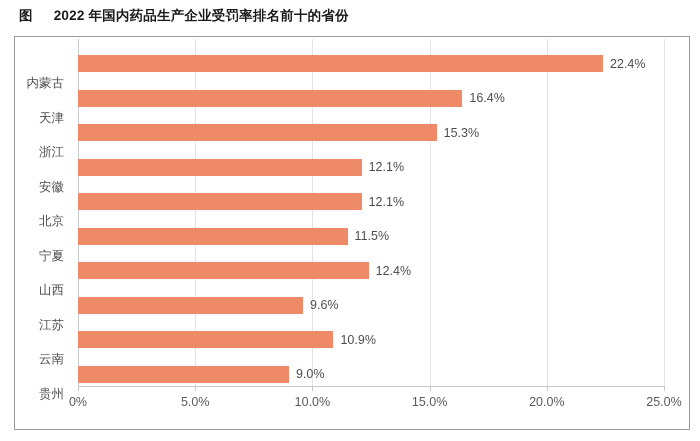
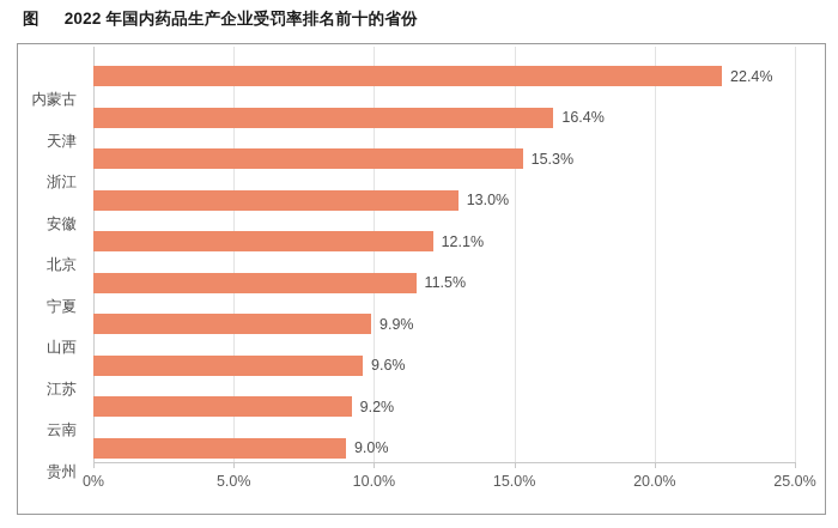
安徽: 12.1% -> 13.0%
山西: 12.4% -> 9.9%
云南: 10.9% -> 9.2%
